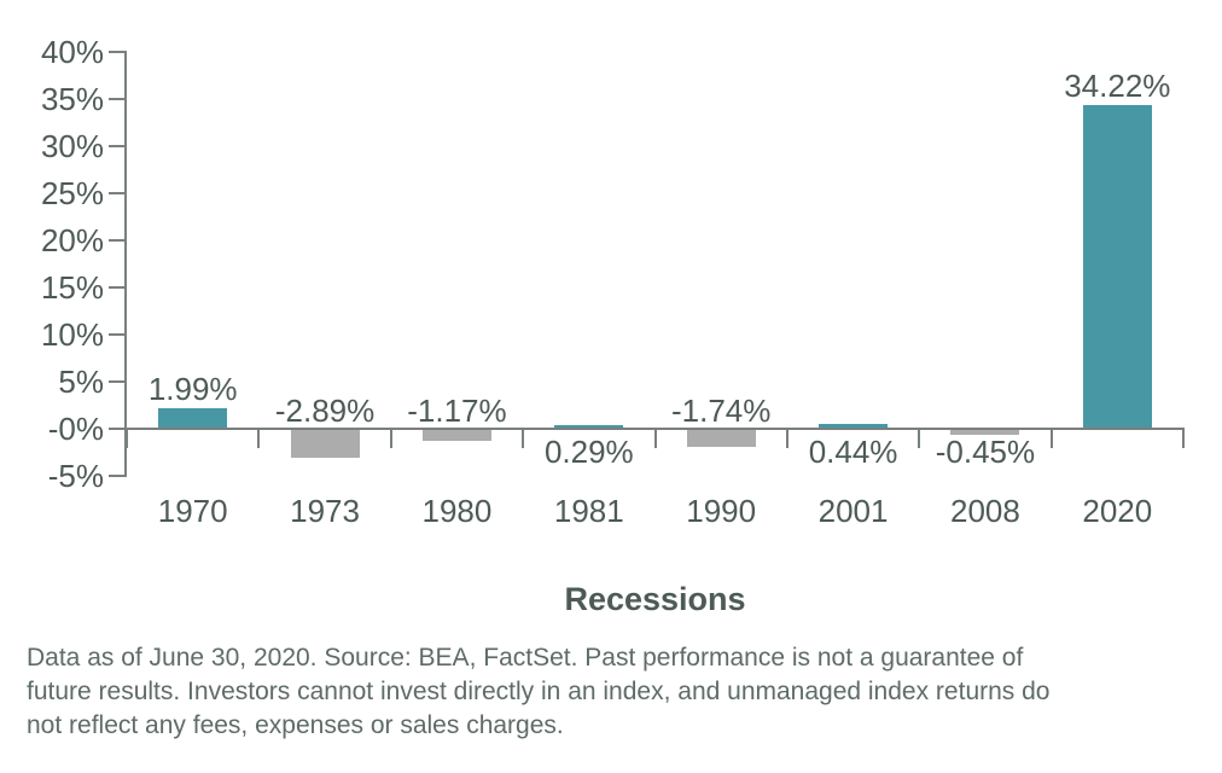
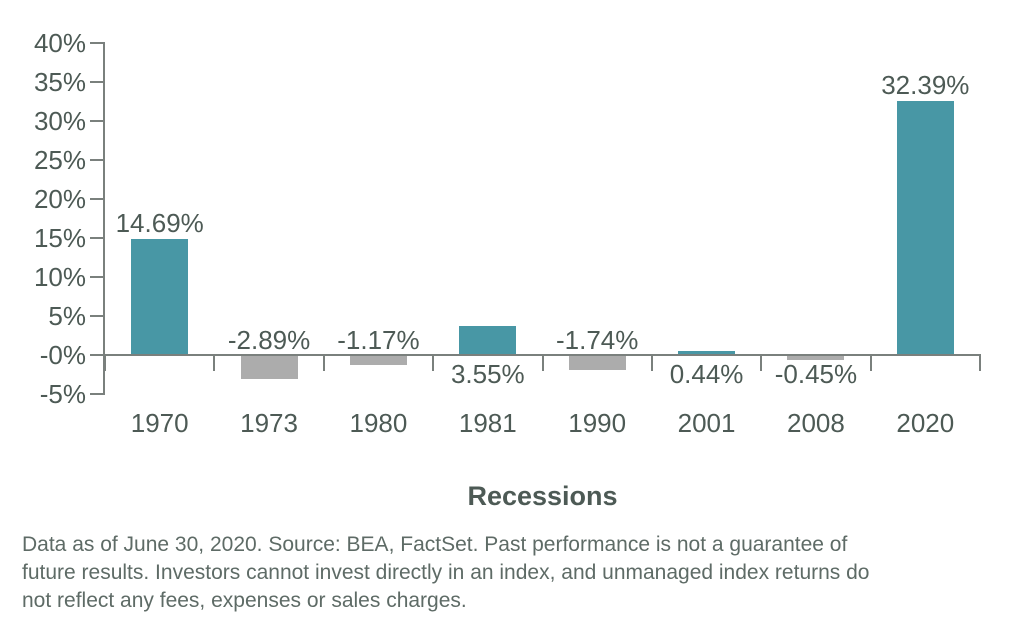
1970: 1.99% -> 14.69%
1981: 0.29% -> 3.55%
2020: 34.22% -> 32.39%
